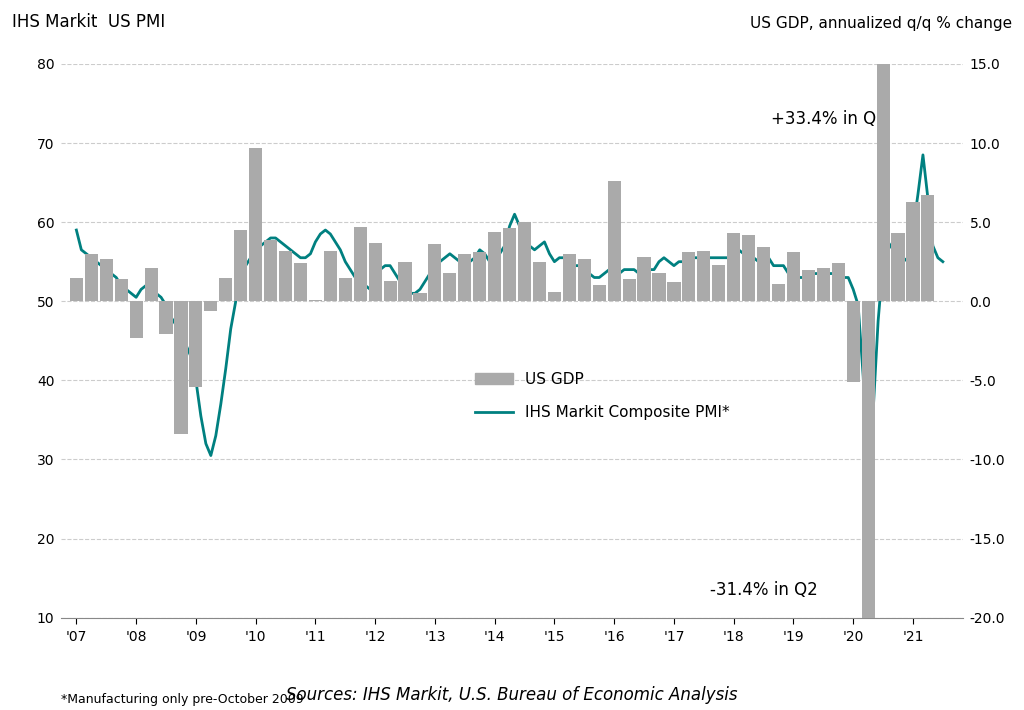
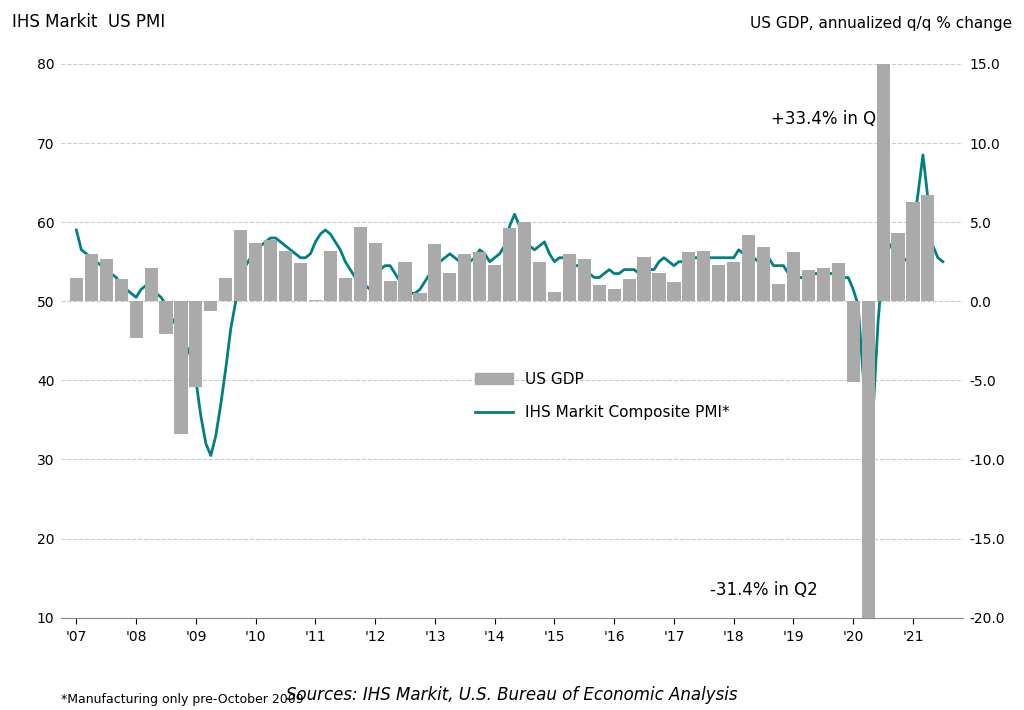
US GDP/'10: 9.7 -> 3.7
US GDP/'14: 4.4 -> 2.3
US GDP/'16: 7.6 -> 0.8
US GDP/'18: 4.3 -> 2.5
